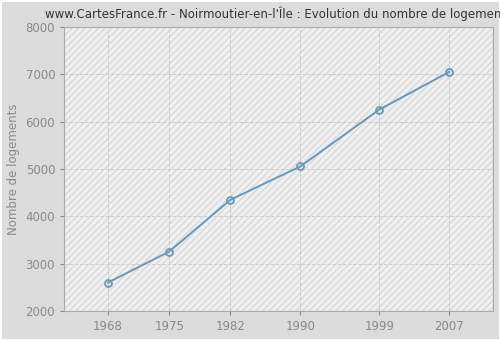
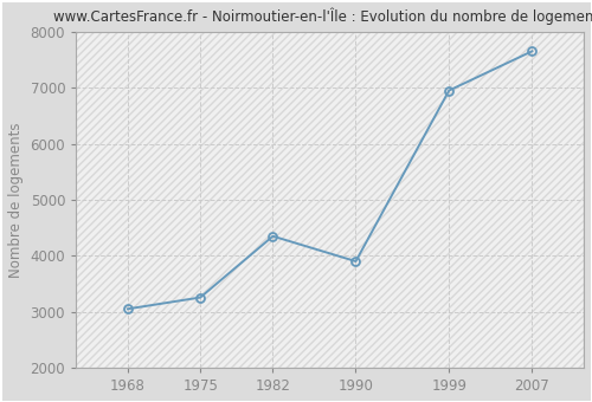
1968: 2600 -> 3050
1990: 5050 -> 3900
1999: 6250 -> 6950
2007: 7050 -> 7650
